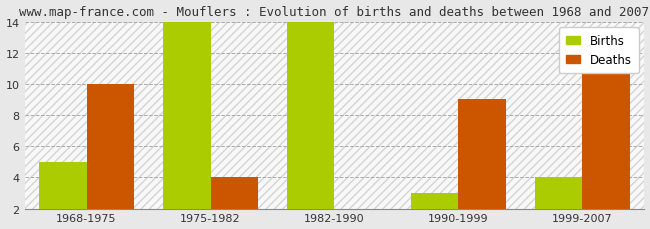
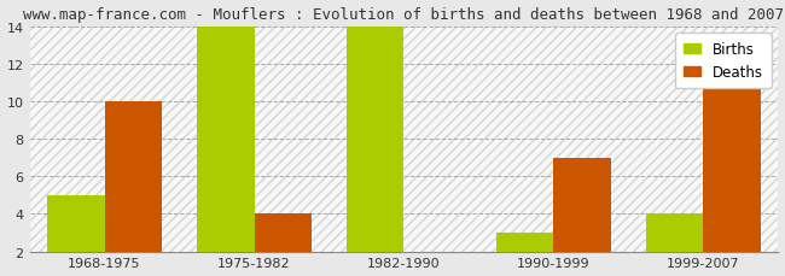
Deaths/1990-1999: 9 -> 7
